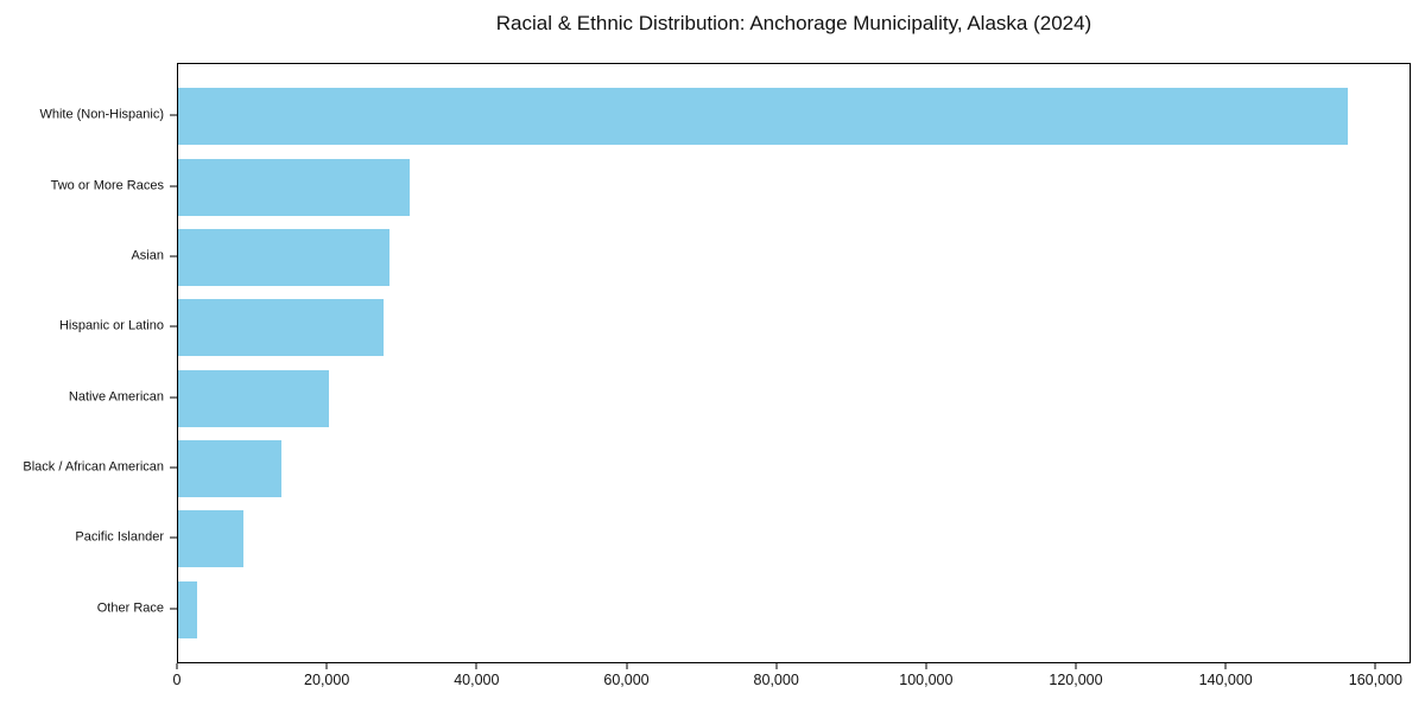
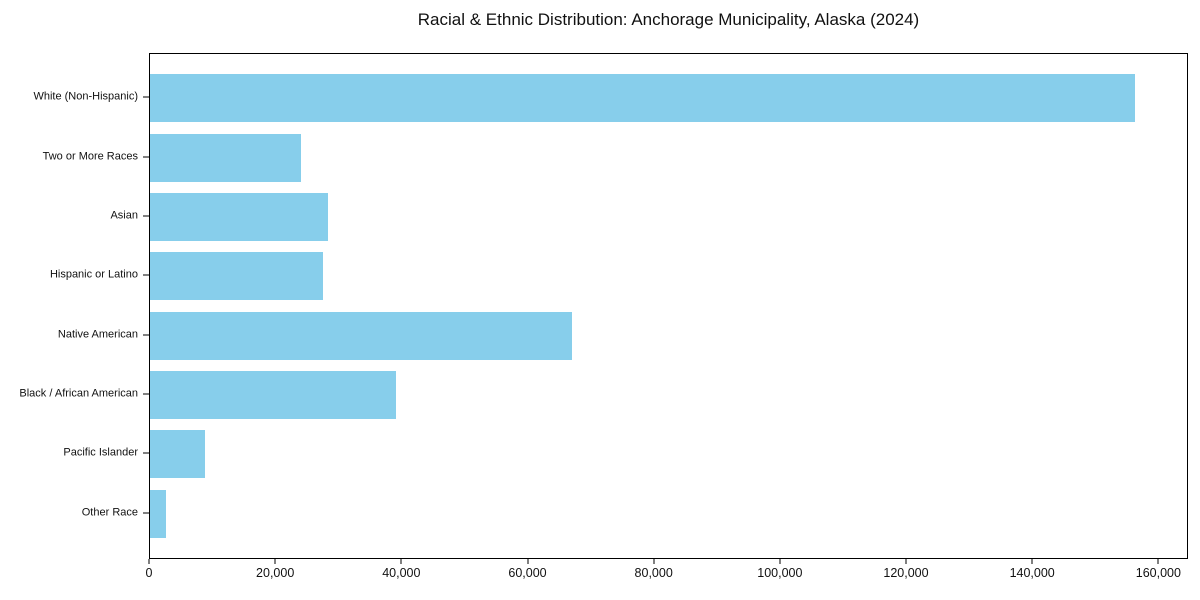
Two or More Races: 31000 -> 24000
Native American: 20000 -> 67000
Black / African American: 14000 -> 39000
